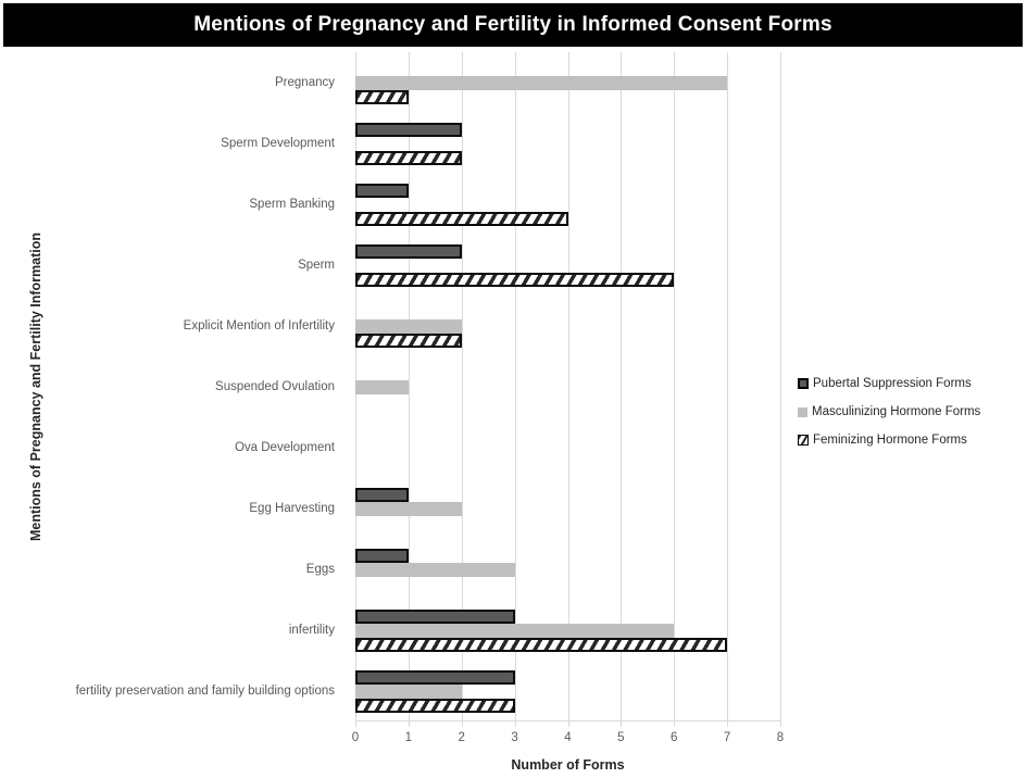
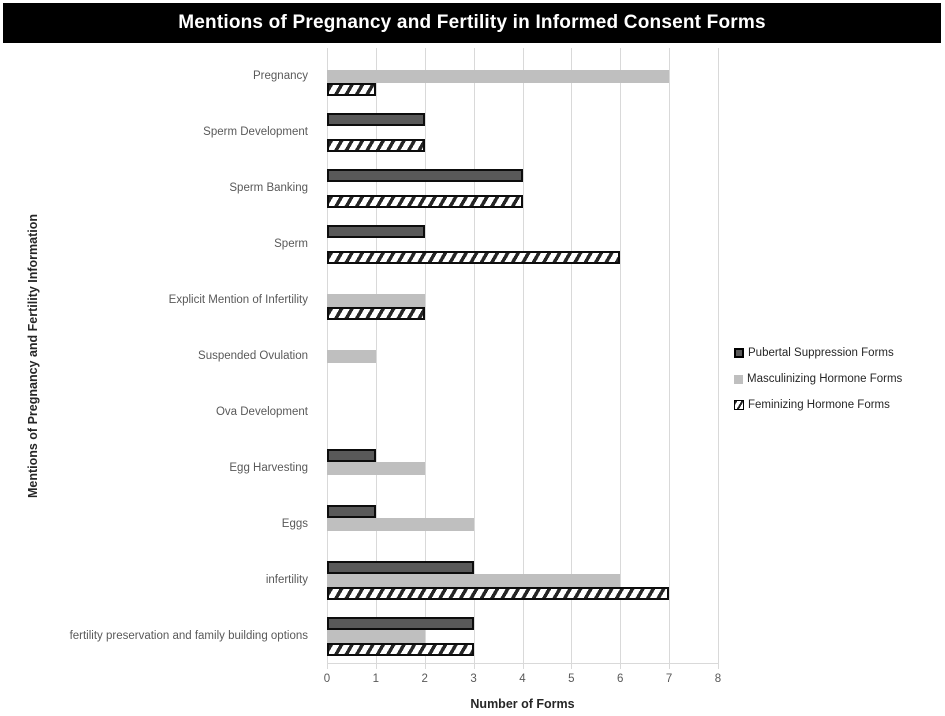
Pubertal Suppression Forms/Sperm Banking: 1 -> 4
